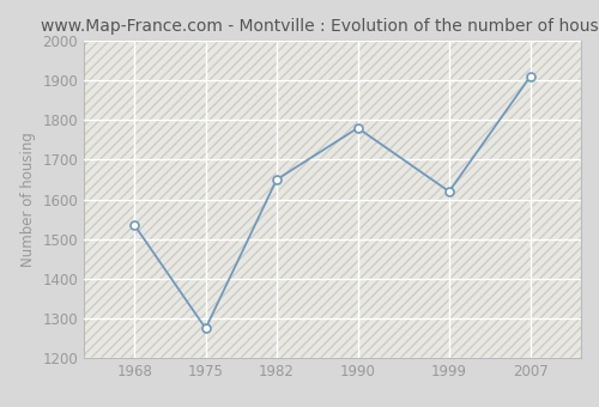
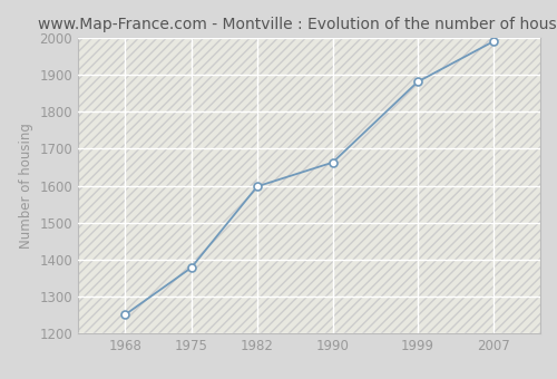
1968: 1535 -> 1251
1975: 1275 -> 1378
1982: 1650 -> 1598
1990: 1780 -> 1663
1999: 1620 -> 1881
2007: 1910 -> 1990
